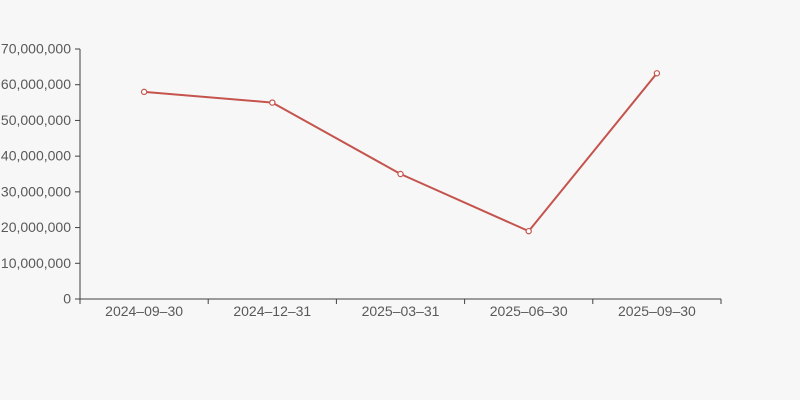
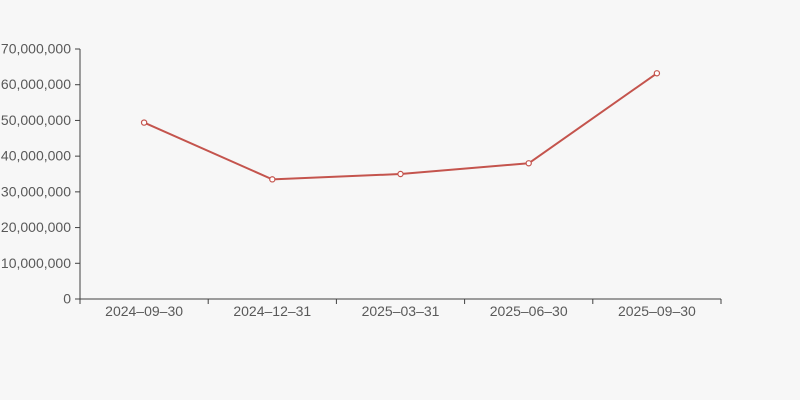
2024–09–30: 58000000 -> 49000000
2024–12–31: 55000000 -> 34000000
2025–06–30: 19000000 -> 38000000
